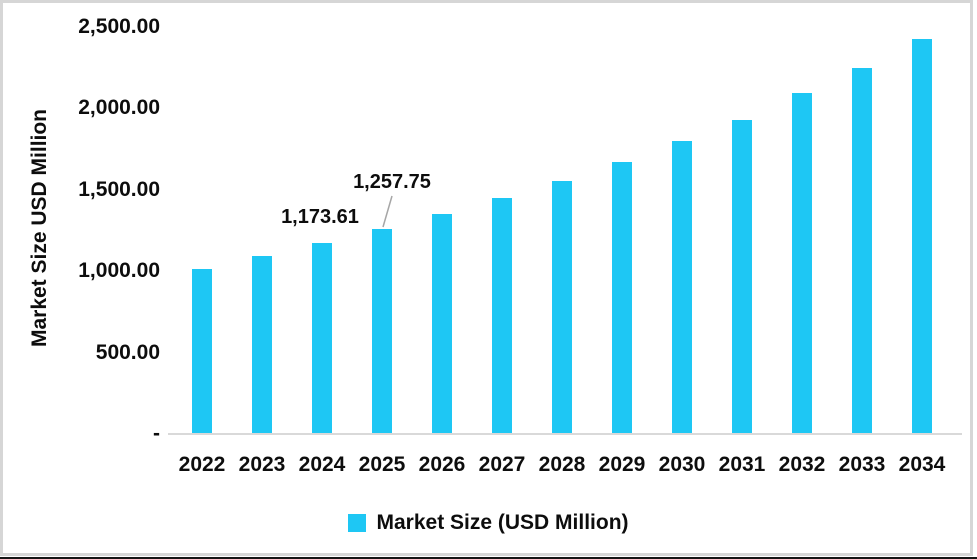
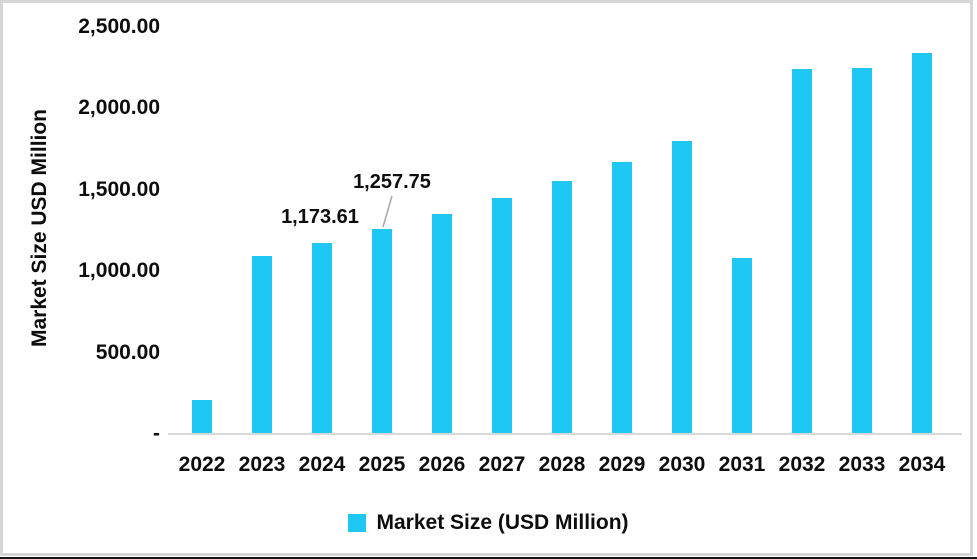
2022: 1010 -> 210
2031: 1920 -> 1080
2032: 2090 -> 2240
2034: 2420 -> 2340
